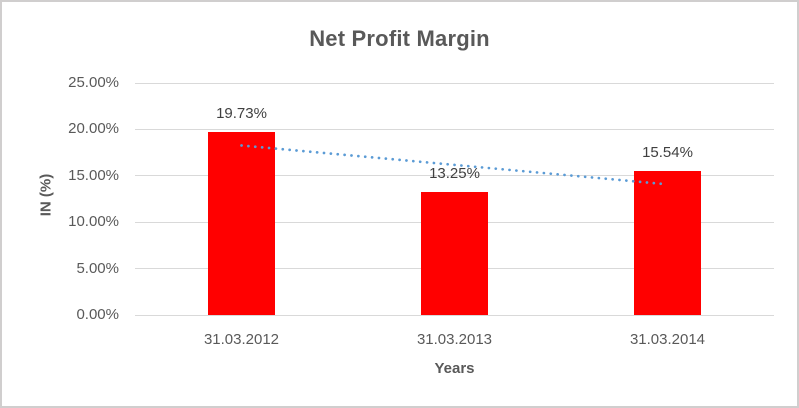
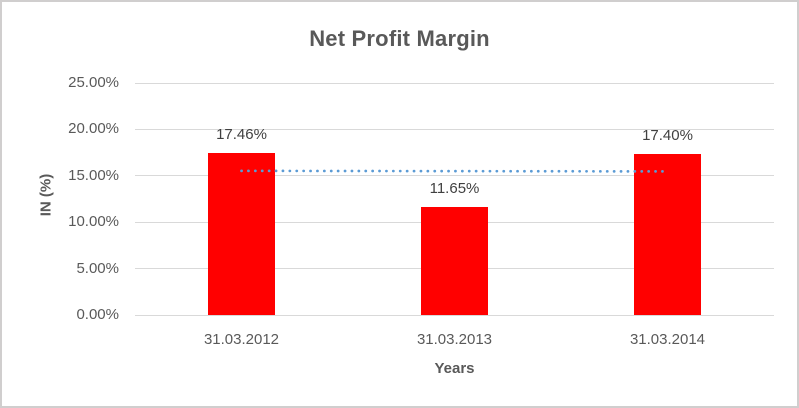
31.03.2012: 19.73% -> 17.46%
31.03.2013: 13.25% -> 11.65%
31.03.2014: 15.54% -> 17.40%
